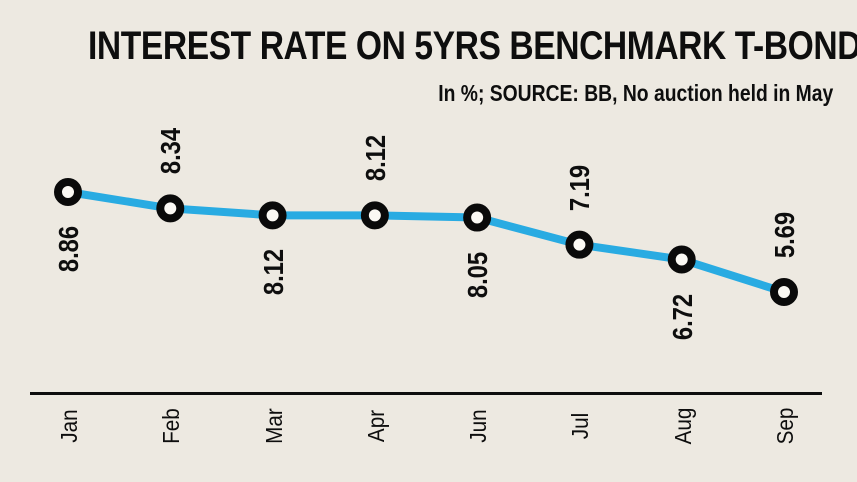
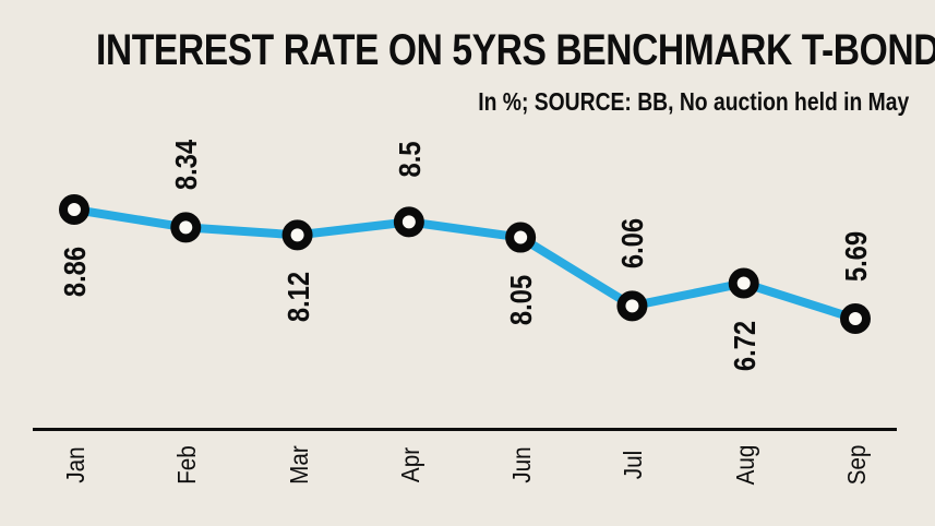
Apr: 8.12 -> 8.5
Jul: 7.19 -> 6.06
